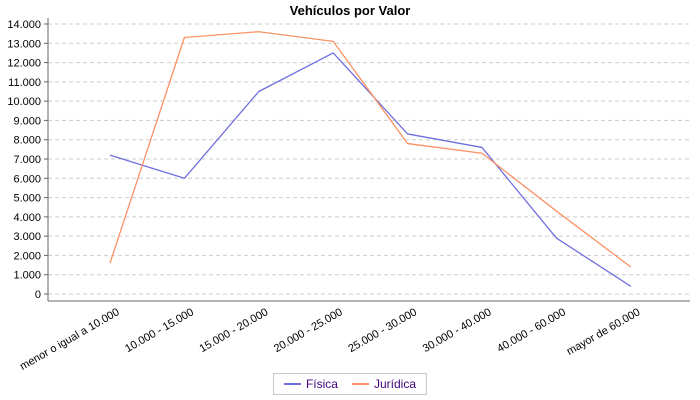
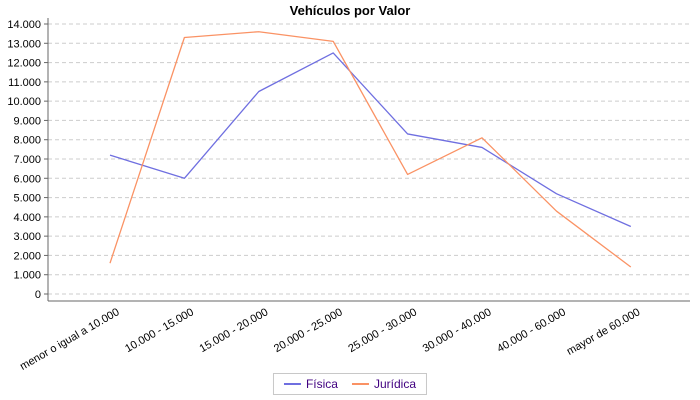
Jurídica/25.000 - 30.000: 7800 -> 6200
Jurídica/30.000 - 40.000: 7300 -> 8100
Física/40.000 - 60.000: 2900 -> 5200
Física/mayor de 60.000: 400 -> 3500
